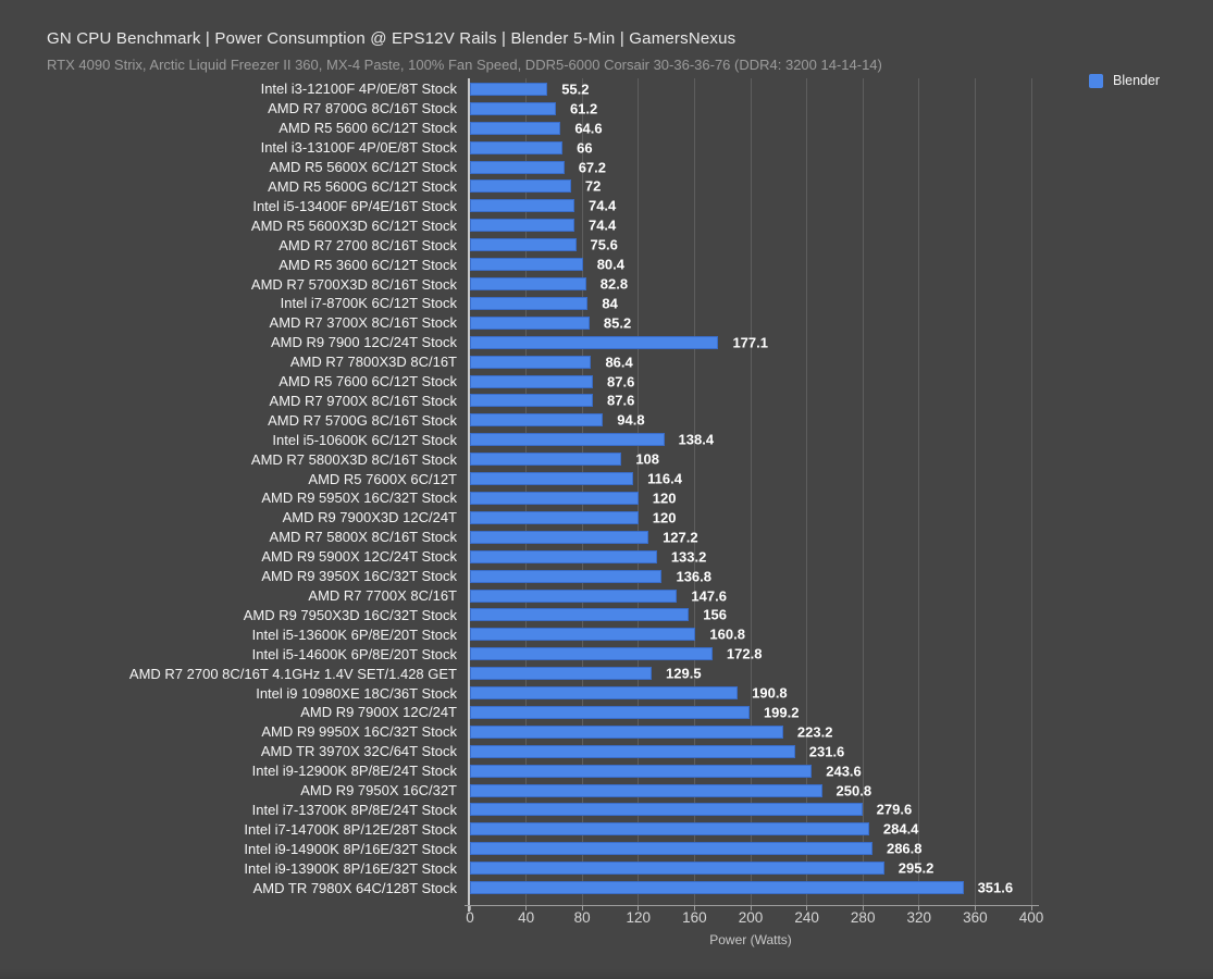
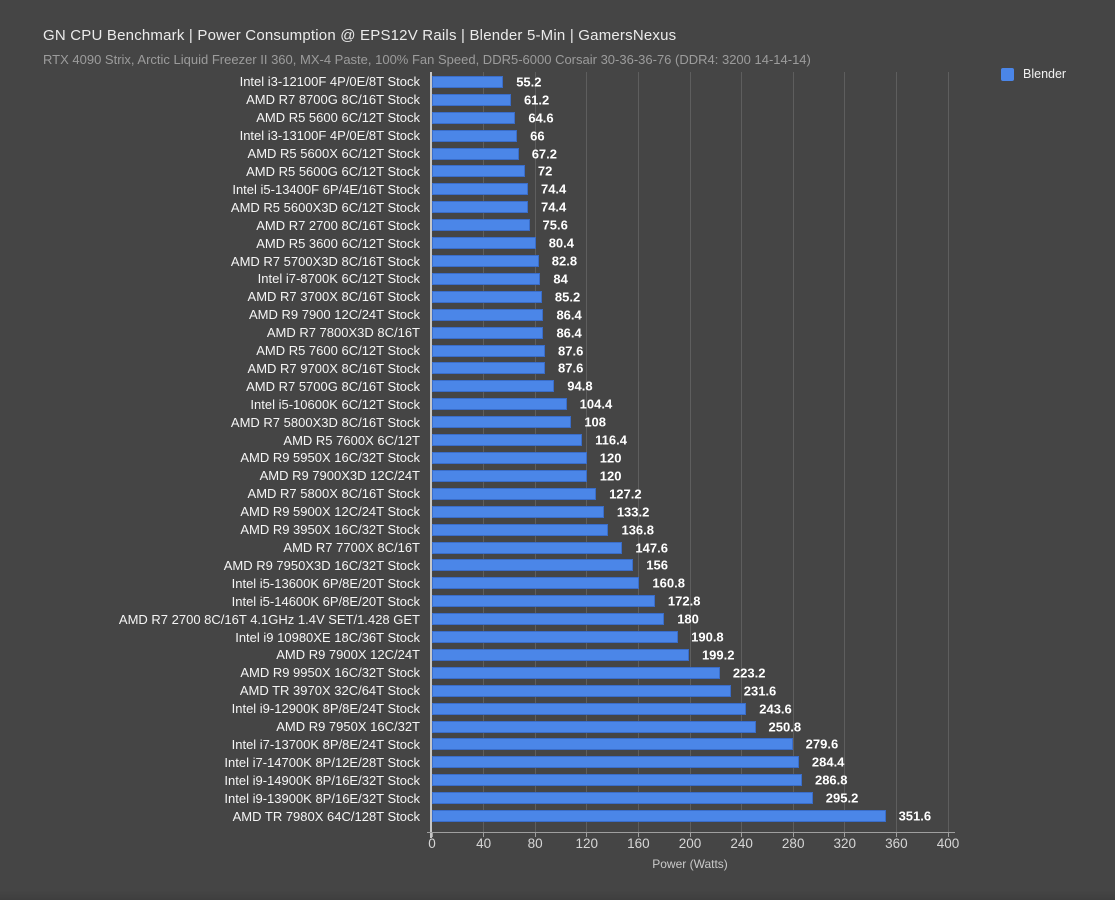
AMD R9 7900 12C/24T Stock: 177.1 -> 86.4
Intel i5-10600K 6C/12T Stock: 138.4 -> 104.4
AMD R7 2700 8C/16T 4.1GHz 1.4V SET/1.428 GET: 129.5 -> 180
